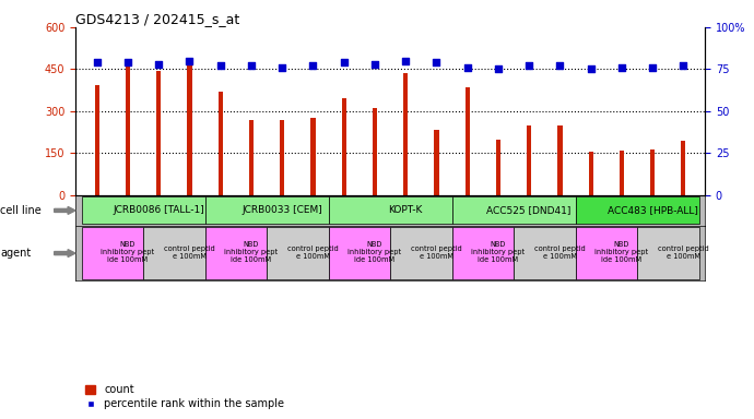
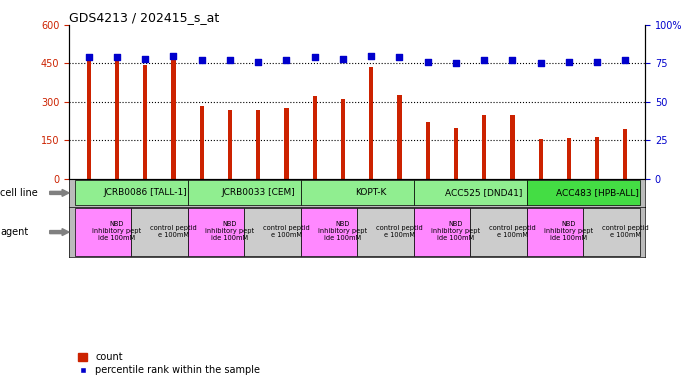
count/GSM518496: 395 -> 470
count/GSM542395: 370 -> 283
count/GSM542399: 345 -> 325
count/GSM542398: 235 -> 328
count/GSM542403: 385 -> 220
